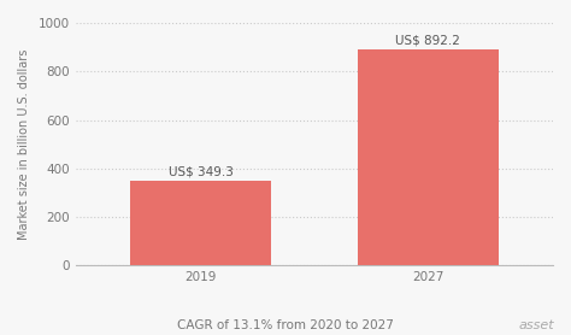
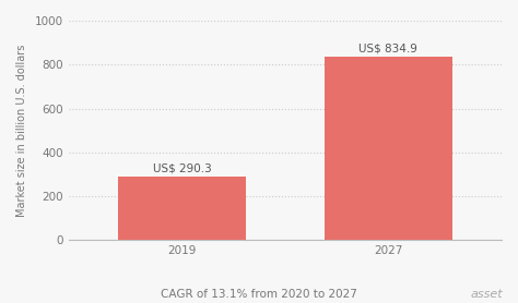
2019: 349.3 -> 290.3
2027: 892.2 -> 834.9
